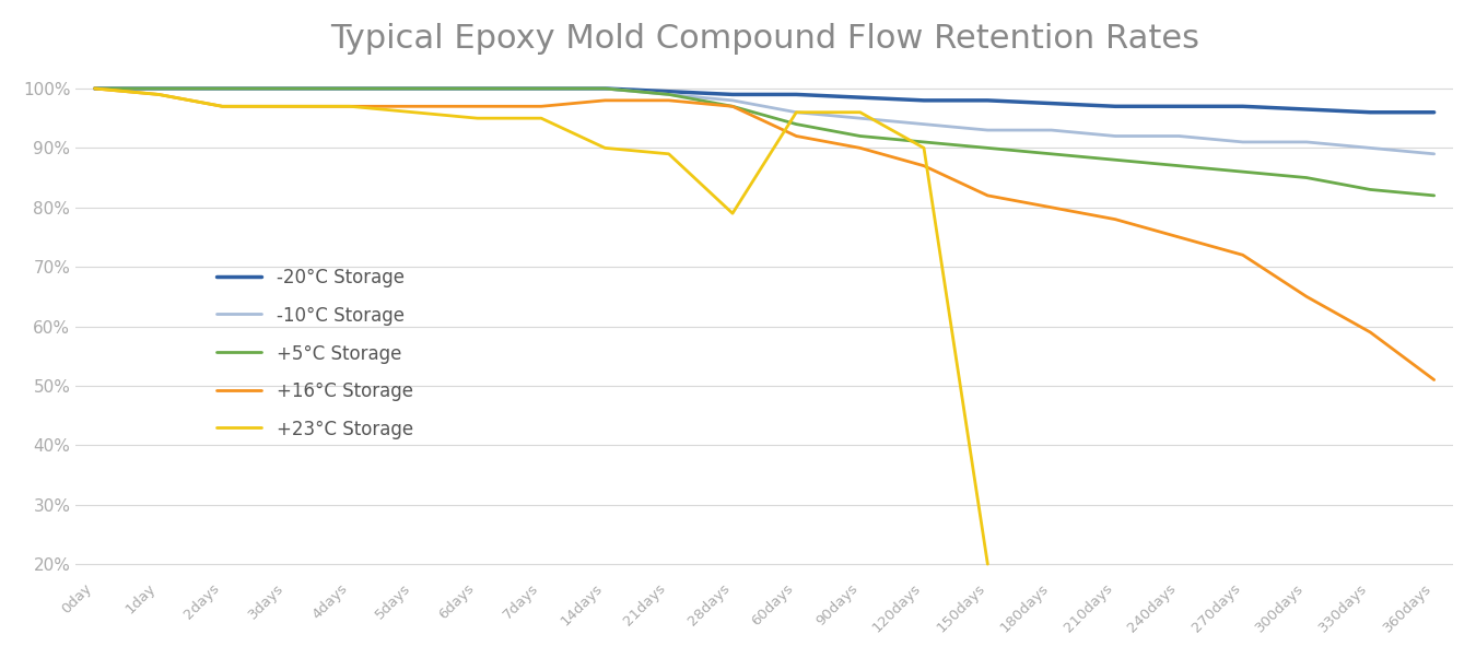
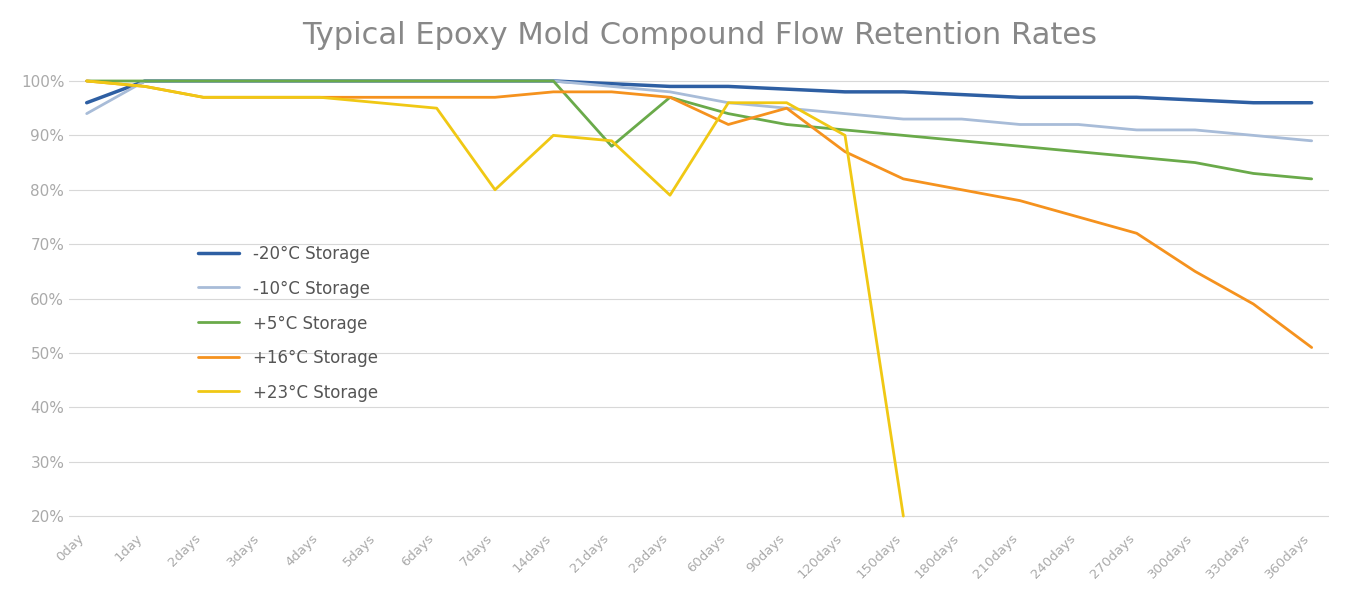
-20°C Storage/0day: 100.0% -> 96.0%
-10°C Storage/0day: 100% -> 94%
+23°C Storage/7days: 95% -> 80%
+5°C Storage/21days: 99% -> 88%
+16°C Storage/90days: 90% -> 95%
